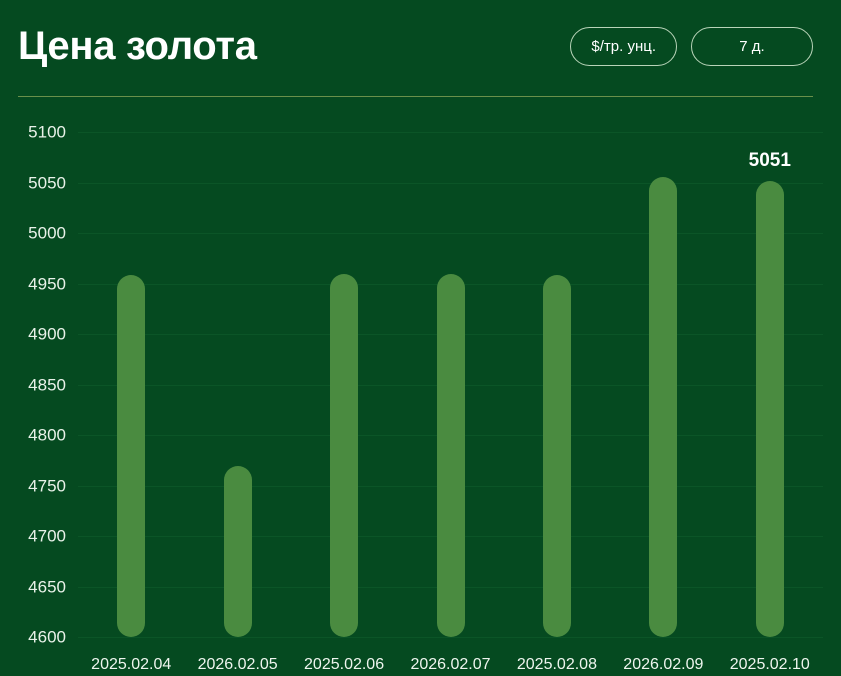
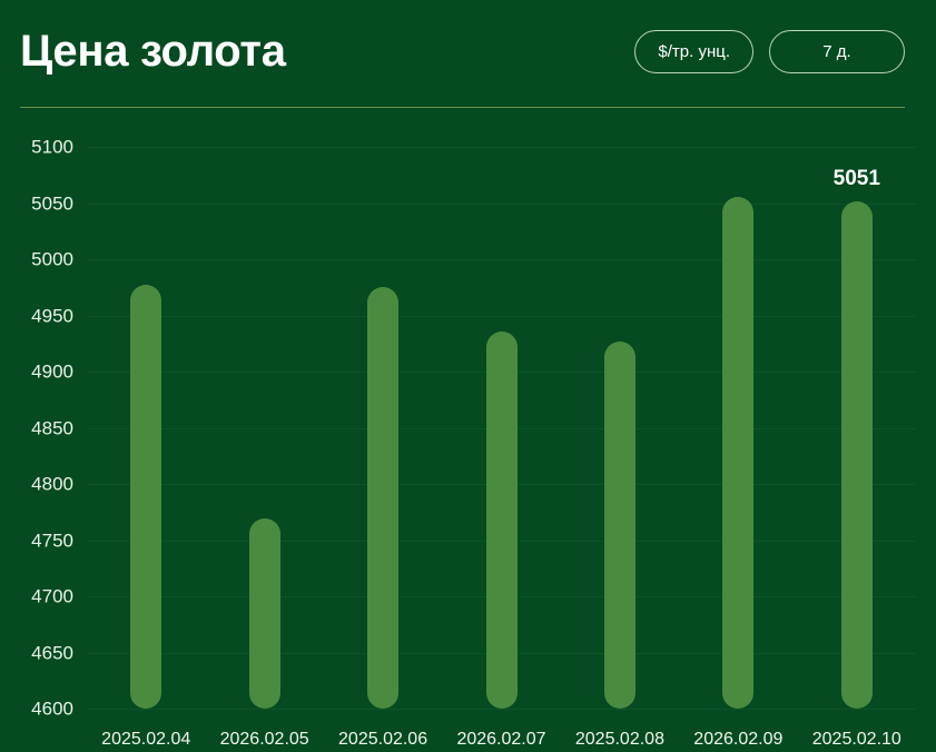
2025.02.04: 4958 -> 4977
2025.02.06: 4959 -> 4975
2026.02.07: 4959 -> 4936
2025.02.08: 4958 -> 4927
